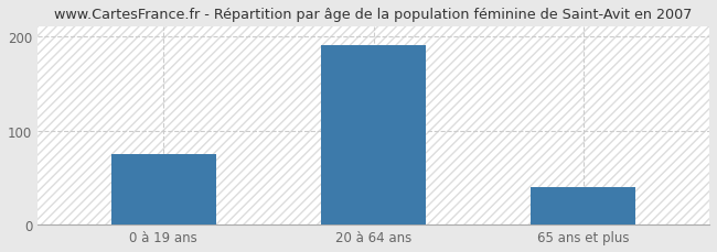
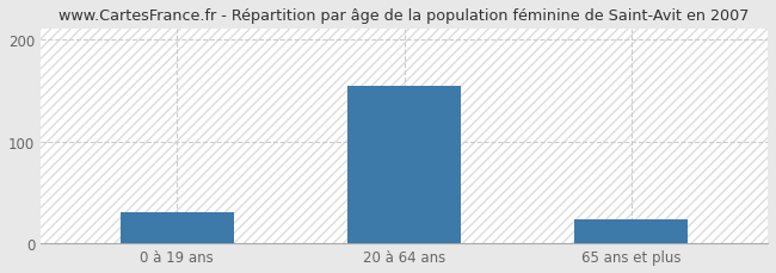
0 à 19 ans: 75 -> 30
20 à 64 ans: 190 -> 154
65 ans et plus: 40 -> 24
